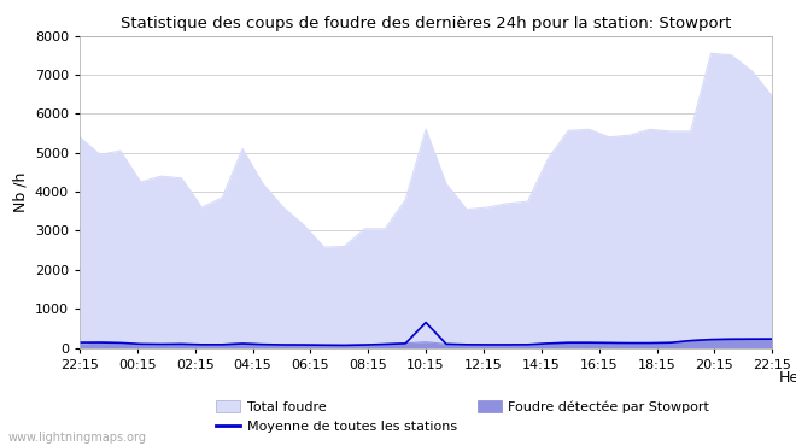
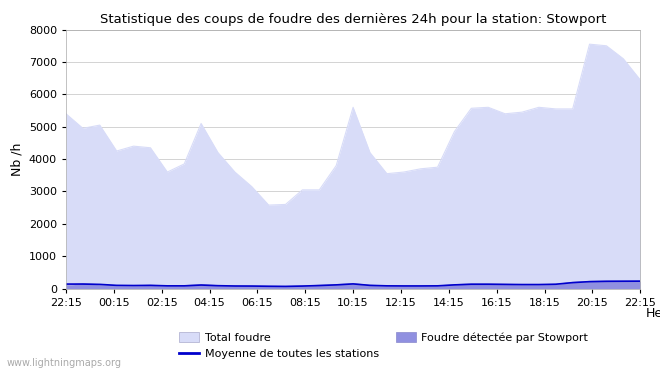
Moyenne de toutes les stations/10:15: 650 -> 140
